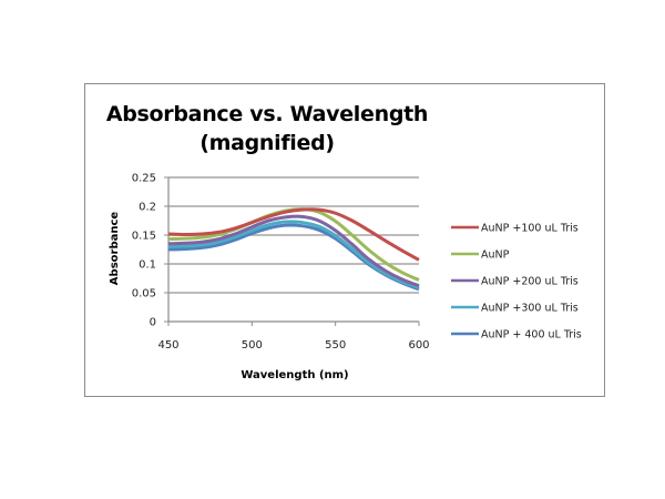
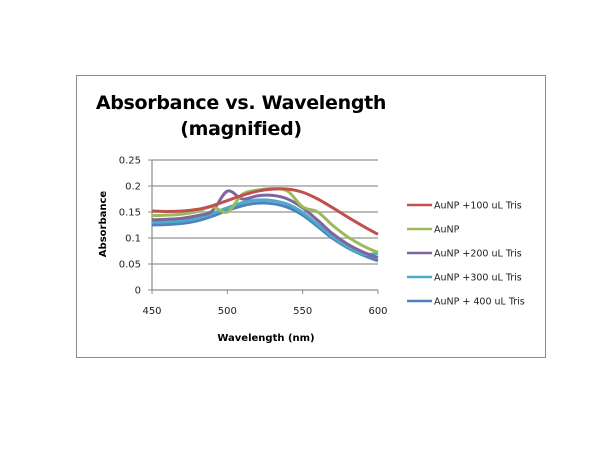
AuNP/500: 0.17 -> 0.15
AuNP +200 uL Tris/500: 0.16 -> 0.19
AuNP/550: 0.17 -> 0.16
AuNP +300 uL Tris/600: 0.06 -> 0.07
